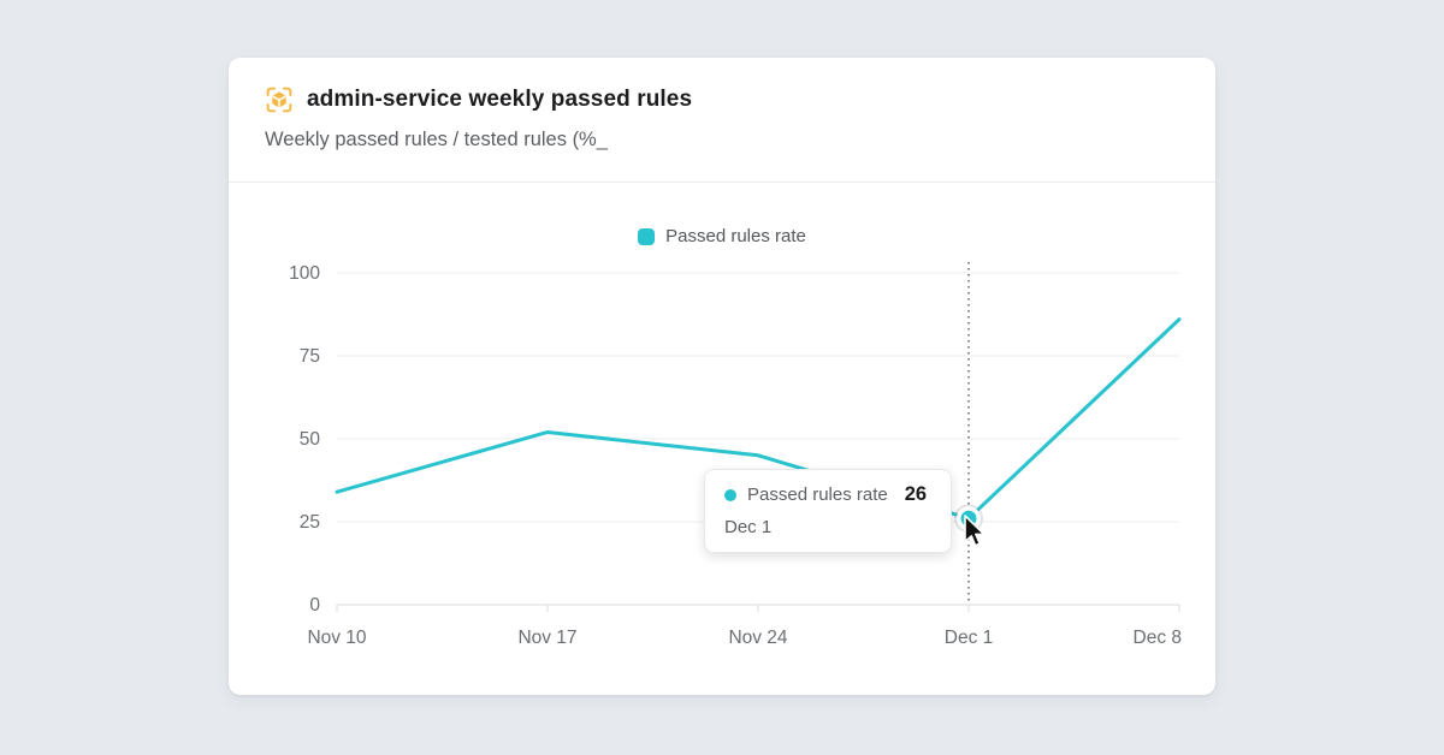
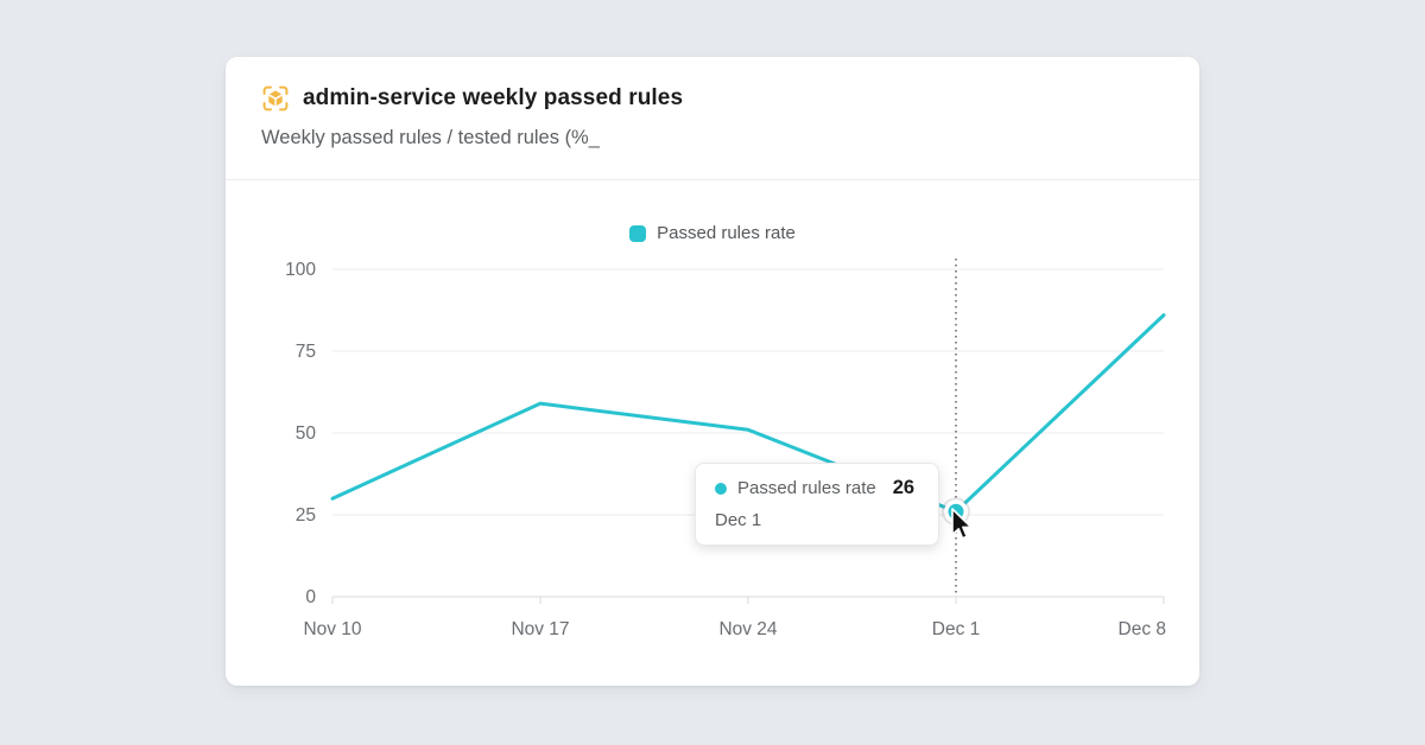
Nov 10: 34 -> 30
Nov 17: 52 -> 59
Nov 24: 45 -> 51
